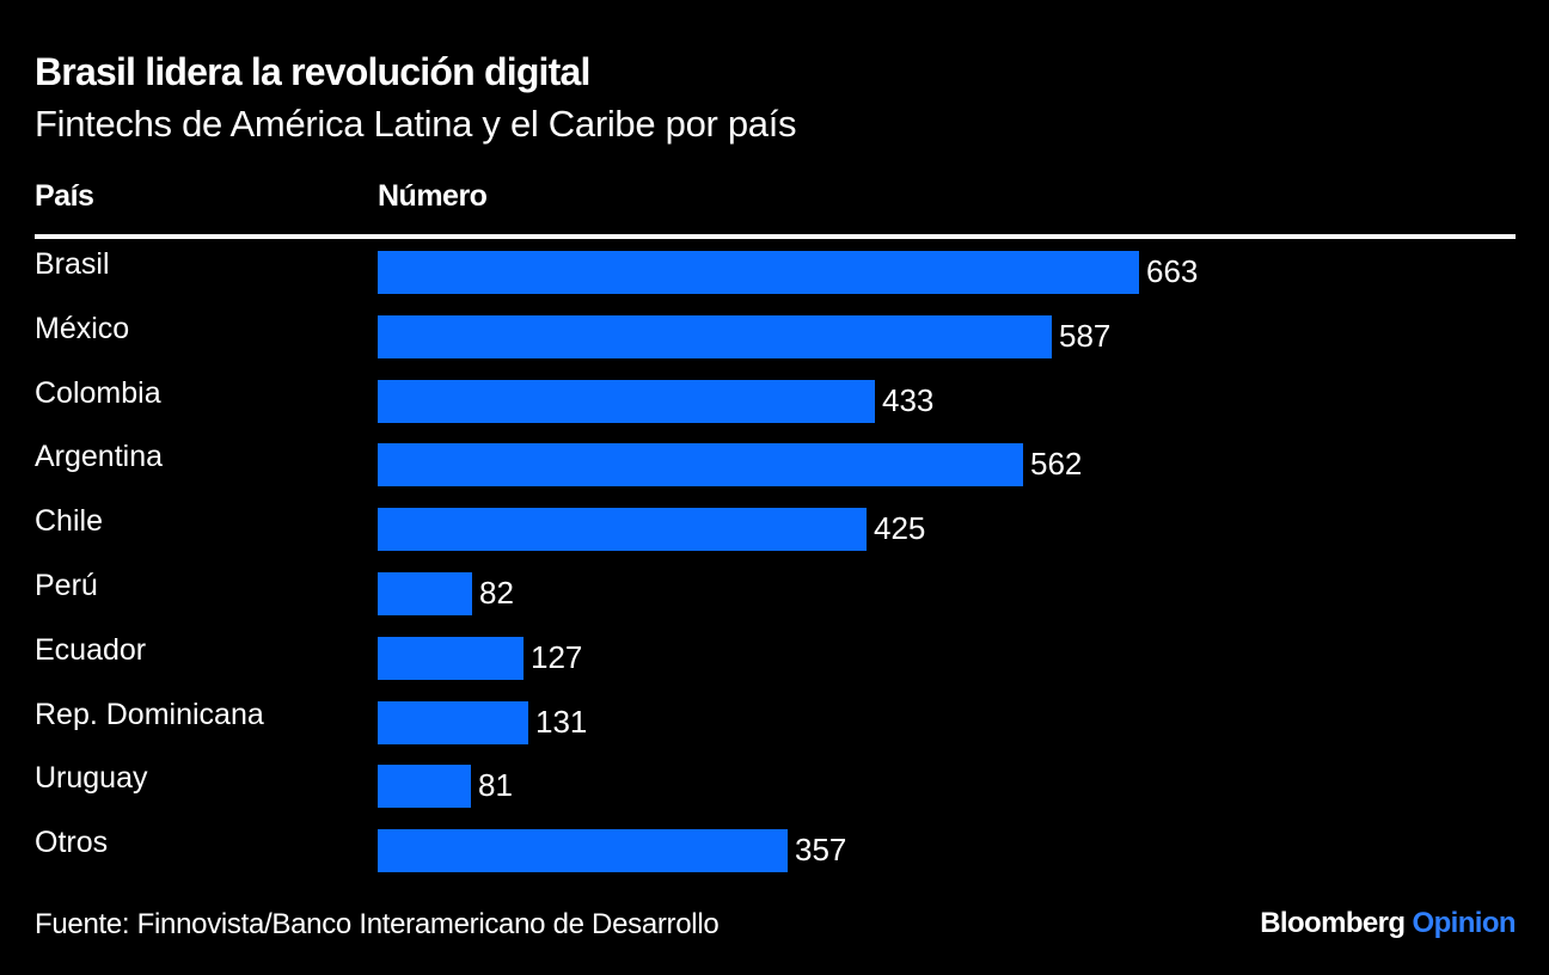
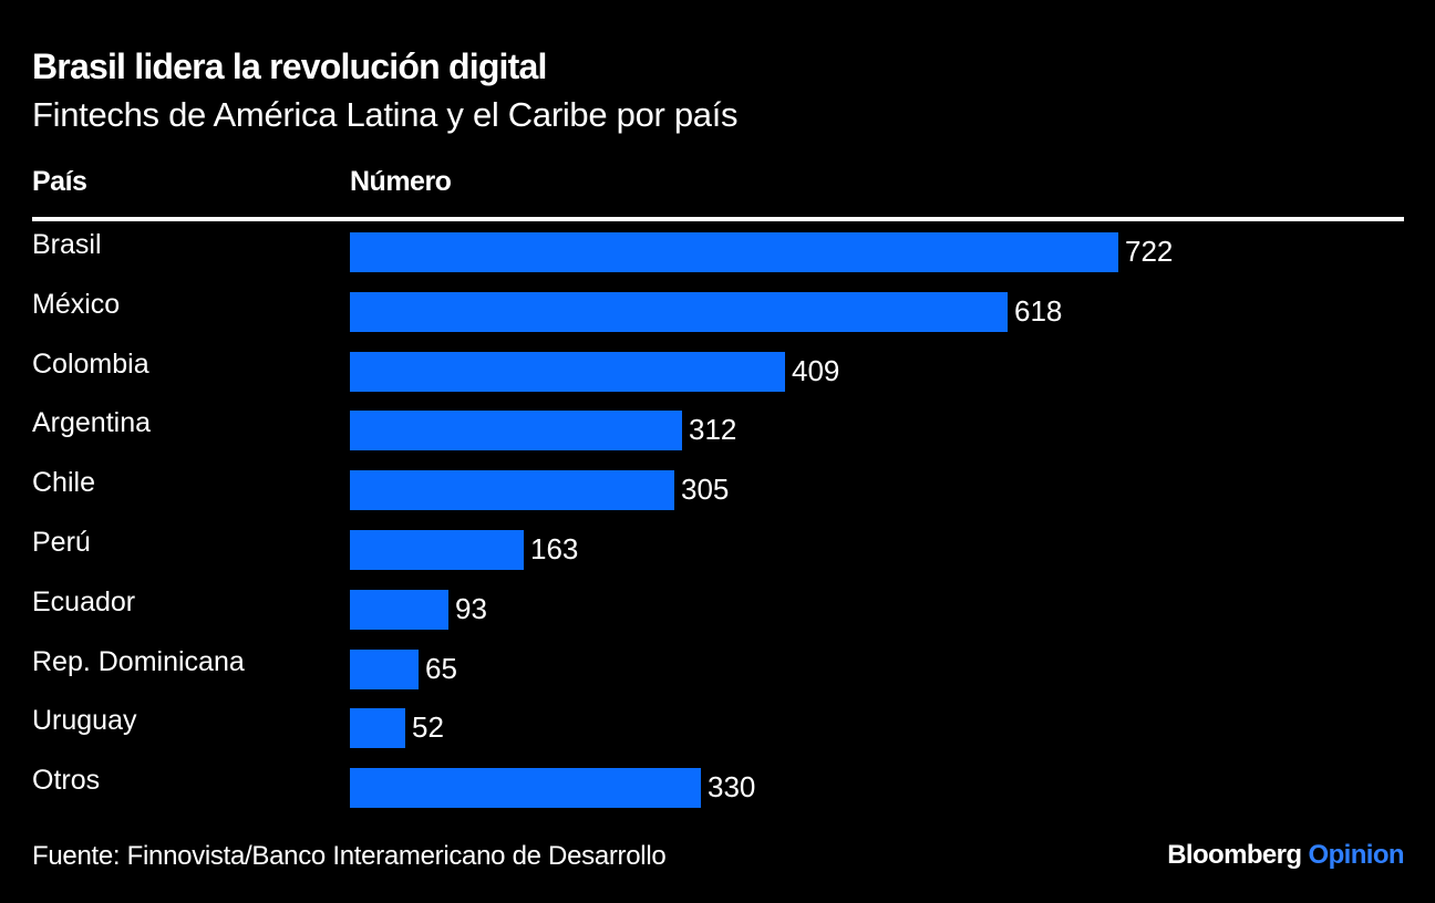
Brasil: 663 -> 722
México: 587 -> 618
Colombia: 433 -> 409
Argentina: 562 -> 312
Chile: 425 -> 305
Perú: 82 -> 163
Ecuador: 127 -> 93
Rep. Dominicana: 131 -> 65
Uruguay: 81 -> 52
Otros: 357 -> 330
